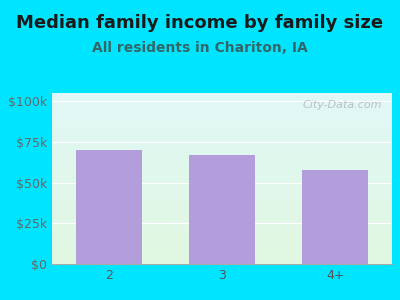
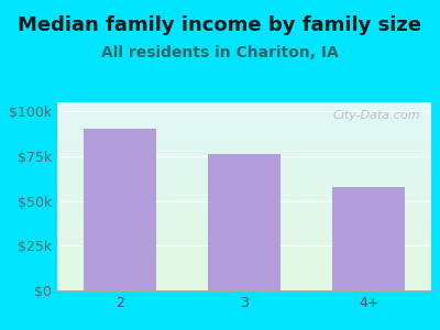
2: $70k -> $90k
3: $67k -> $76k
